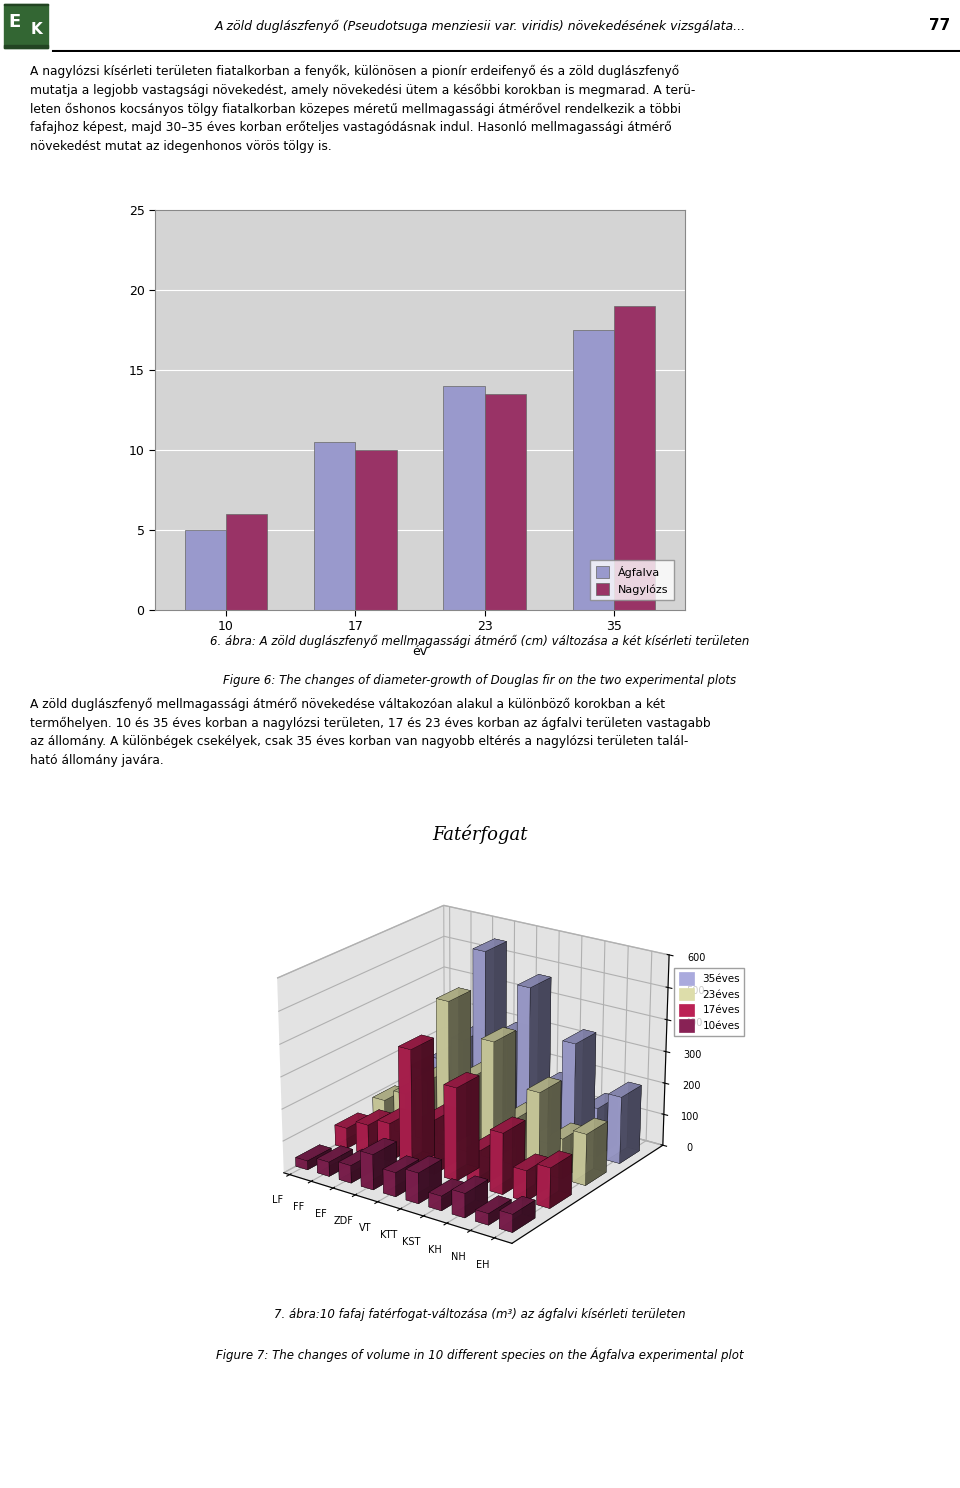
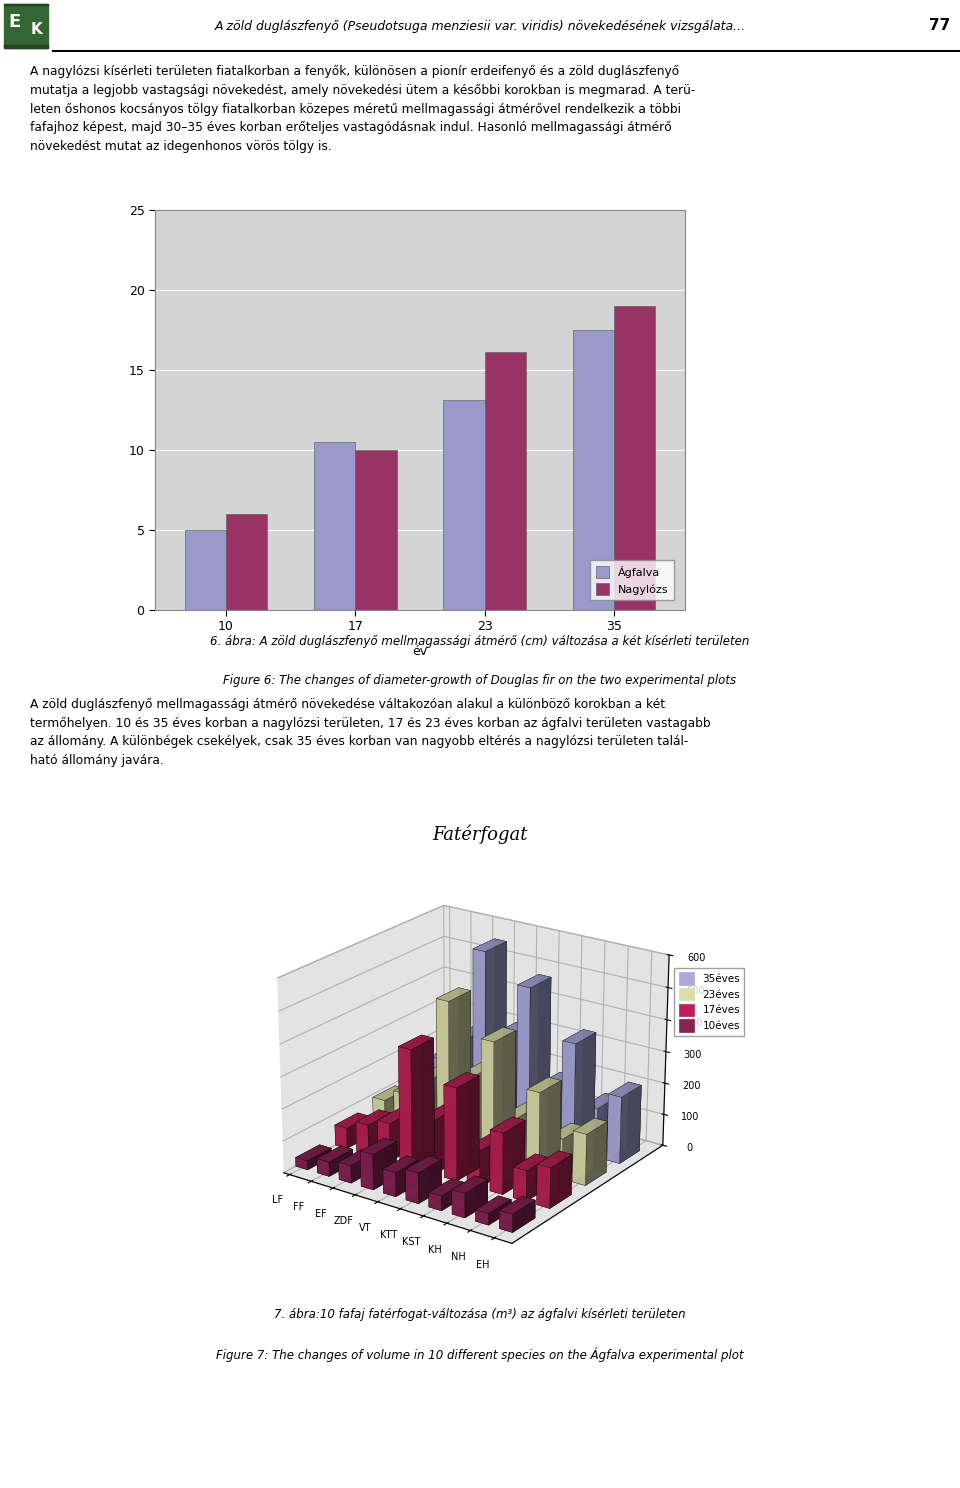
Ágfalva/23: 14.0 -> 13.1
Nagylózs/23: 13.5 -> 16.1
